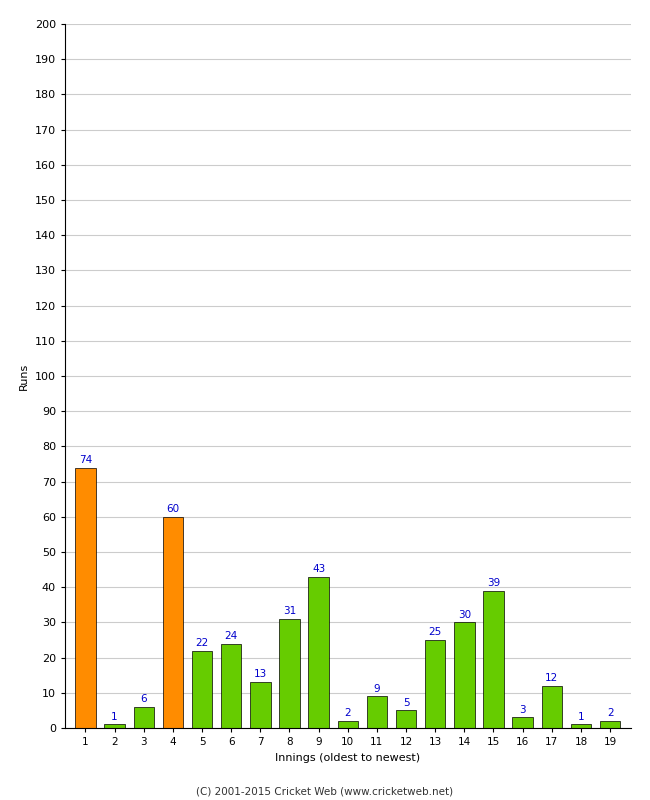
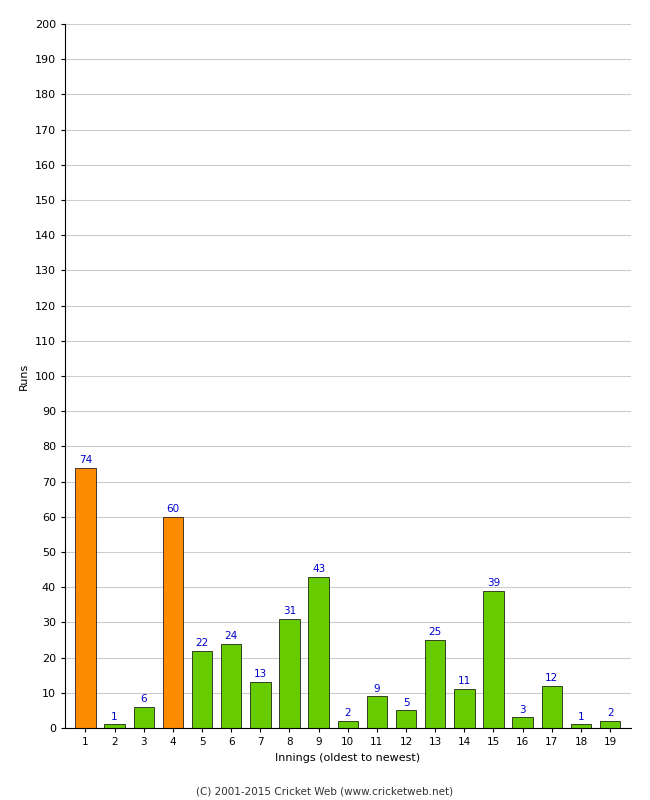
14: 30 -> 11
